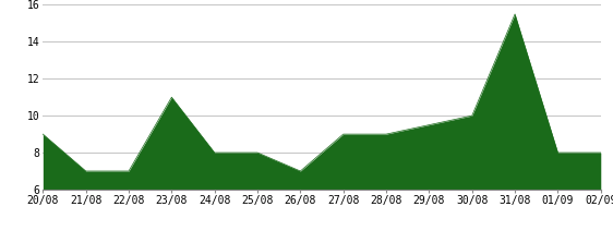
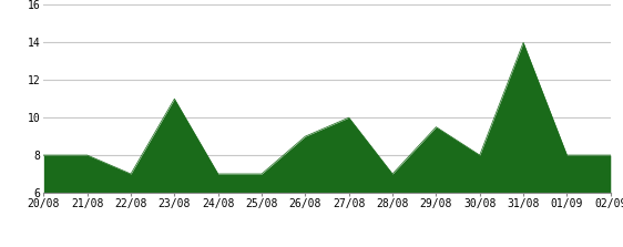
20/08: 9.0 -> 8.0
21/08: 7.0 -> 8.0
24/08: 8.0 -> 7.0
25/08: 8.0 -> 7.0
26/08: 7.0 -> 9.0
27/08: 9.0 -> 10.0
28/08: 9.0 -> 7.0
30/08: 10.0 -> 8.0
31/08: 15.5 -> 14.0
